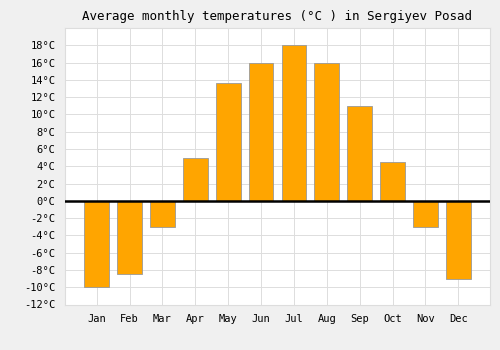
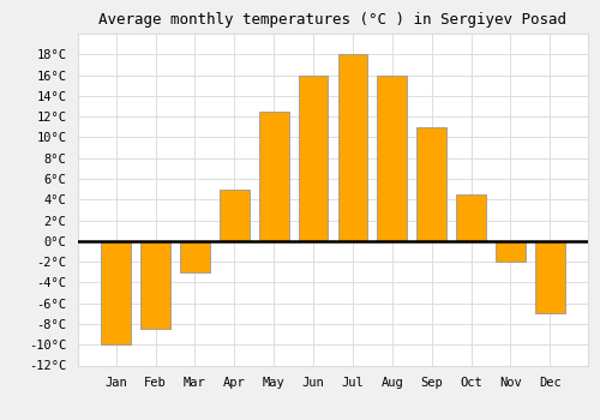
May: 13.6°C -> 12.5°C
Nov: -3.0°C -> -2.0°C
Dec: -9.0°C -> -7.0°C
